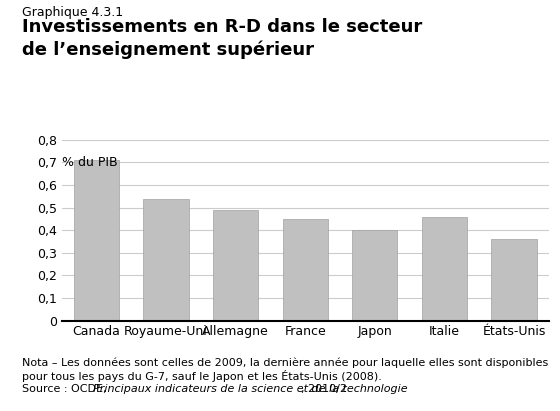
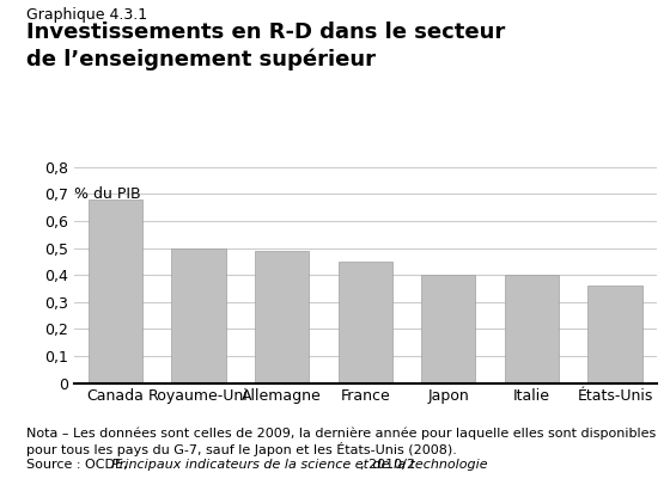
Canada: 0,71 -> 0,68
Royaume-Uni: 0,54 -> 0,50
Italie: 0,46 -> 0,40
